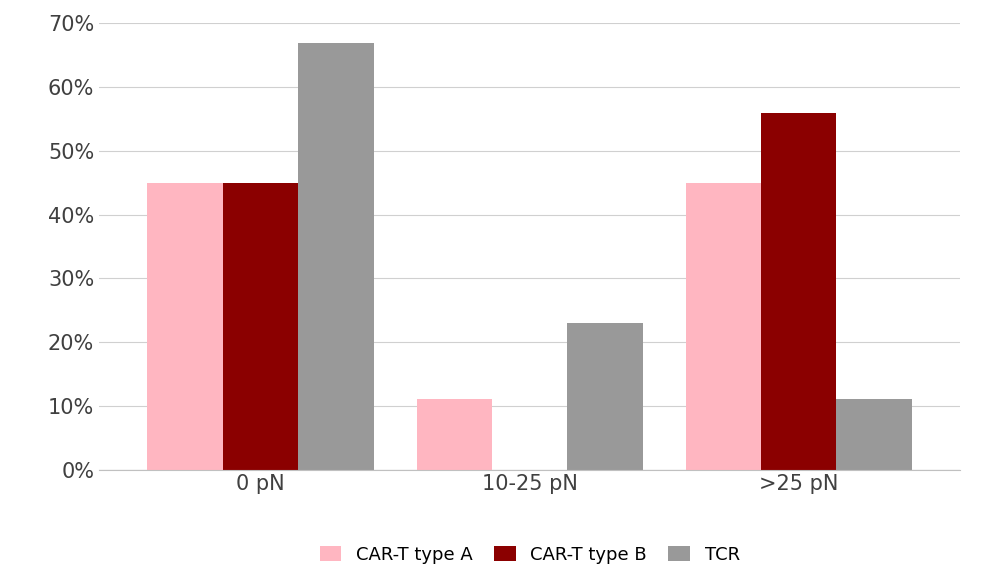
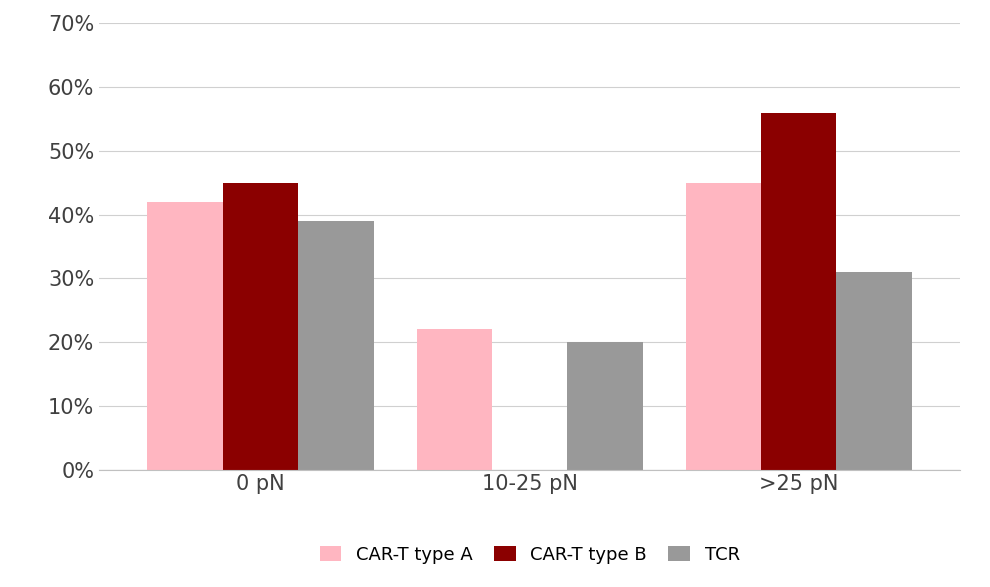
CAR-T type A/0 pN: 45% -> 42%
TCR/0 pN: 67% -> 39%
CAR-T type A/10-25 pN: 11% -> 22%
TCR/10-25 pN: 23% -> 20%
TCR/>25 pN: 11% -> 31%
